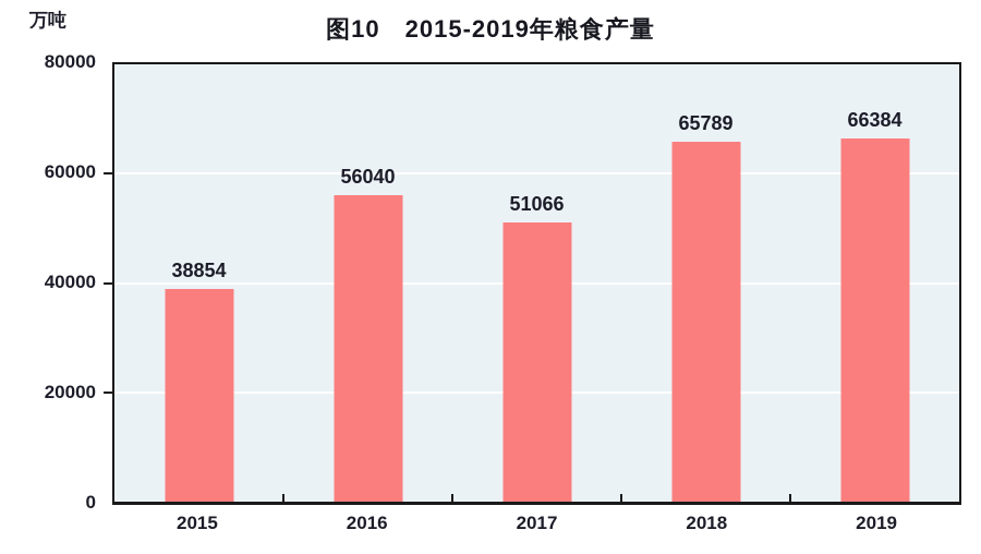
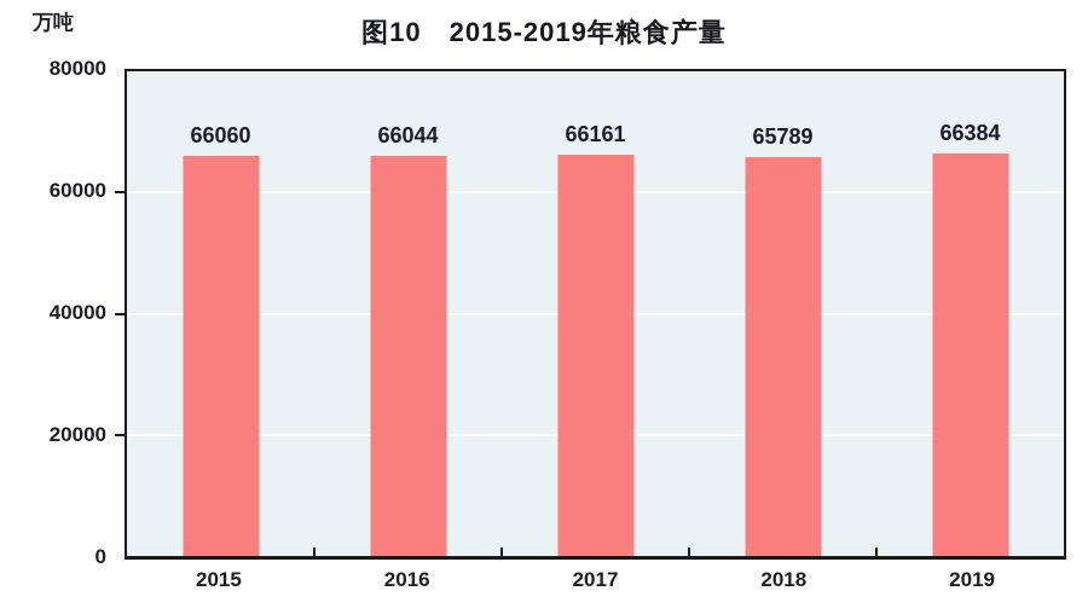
2015: 38854 -> 66060
2016: 56040 -> 66044
2017: 51066 -> 66161
